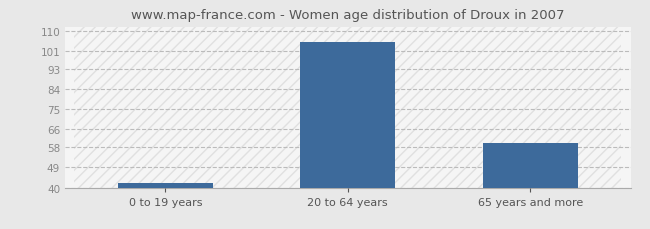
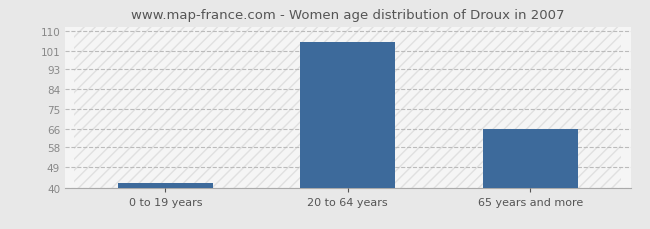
65 years and more: 60 -> 66
